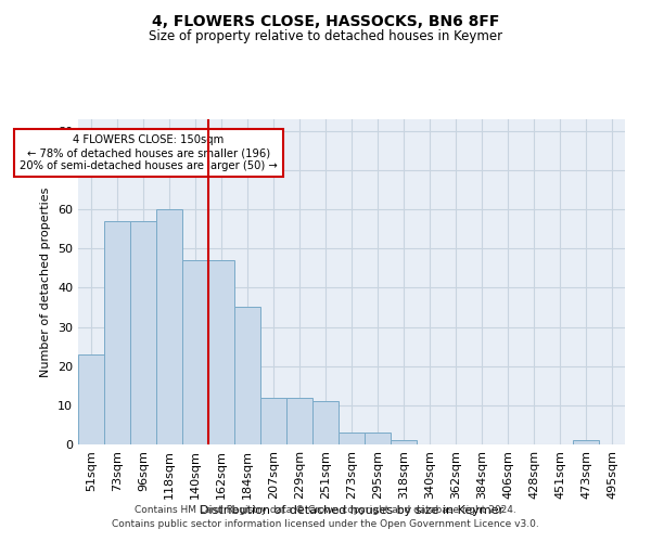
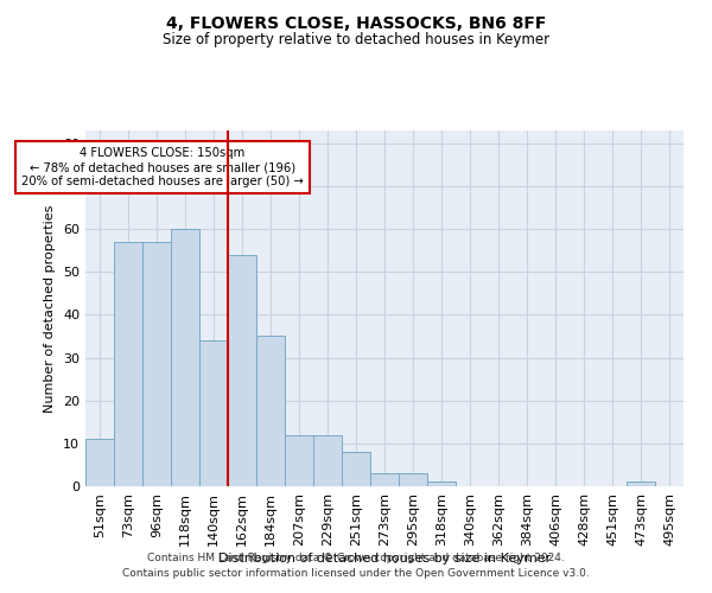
51sqm: 23 -> 11
140sqm: 47 -> 34
162sqm: 47 -> 54
251sqm: 11 -> 8
